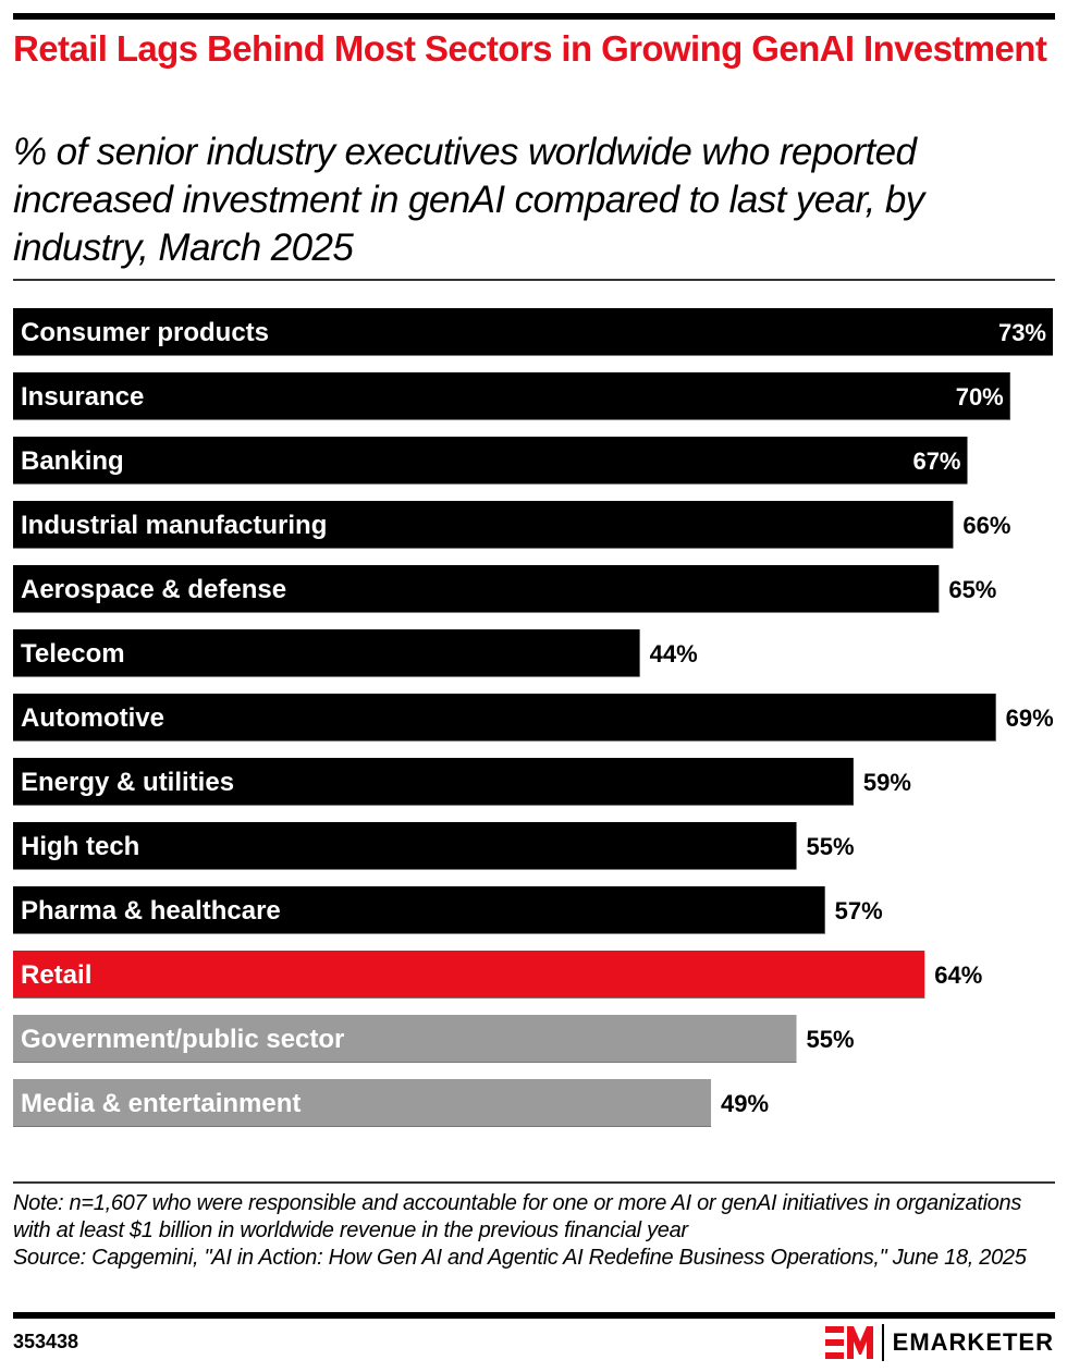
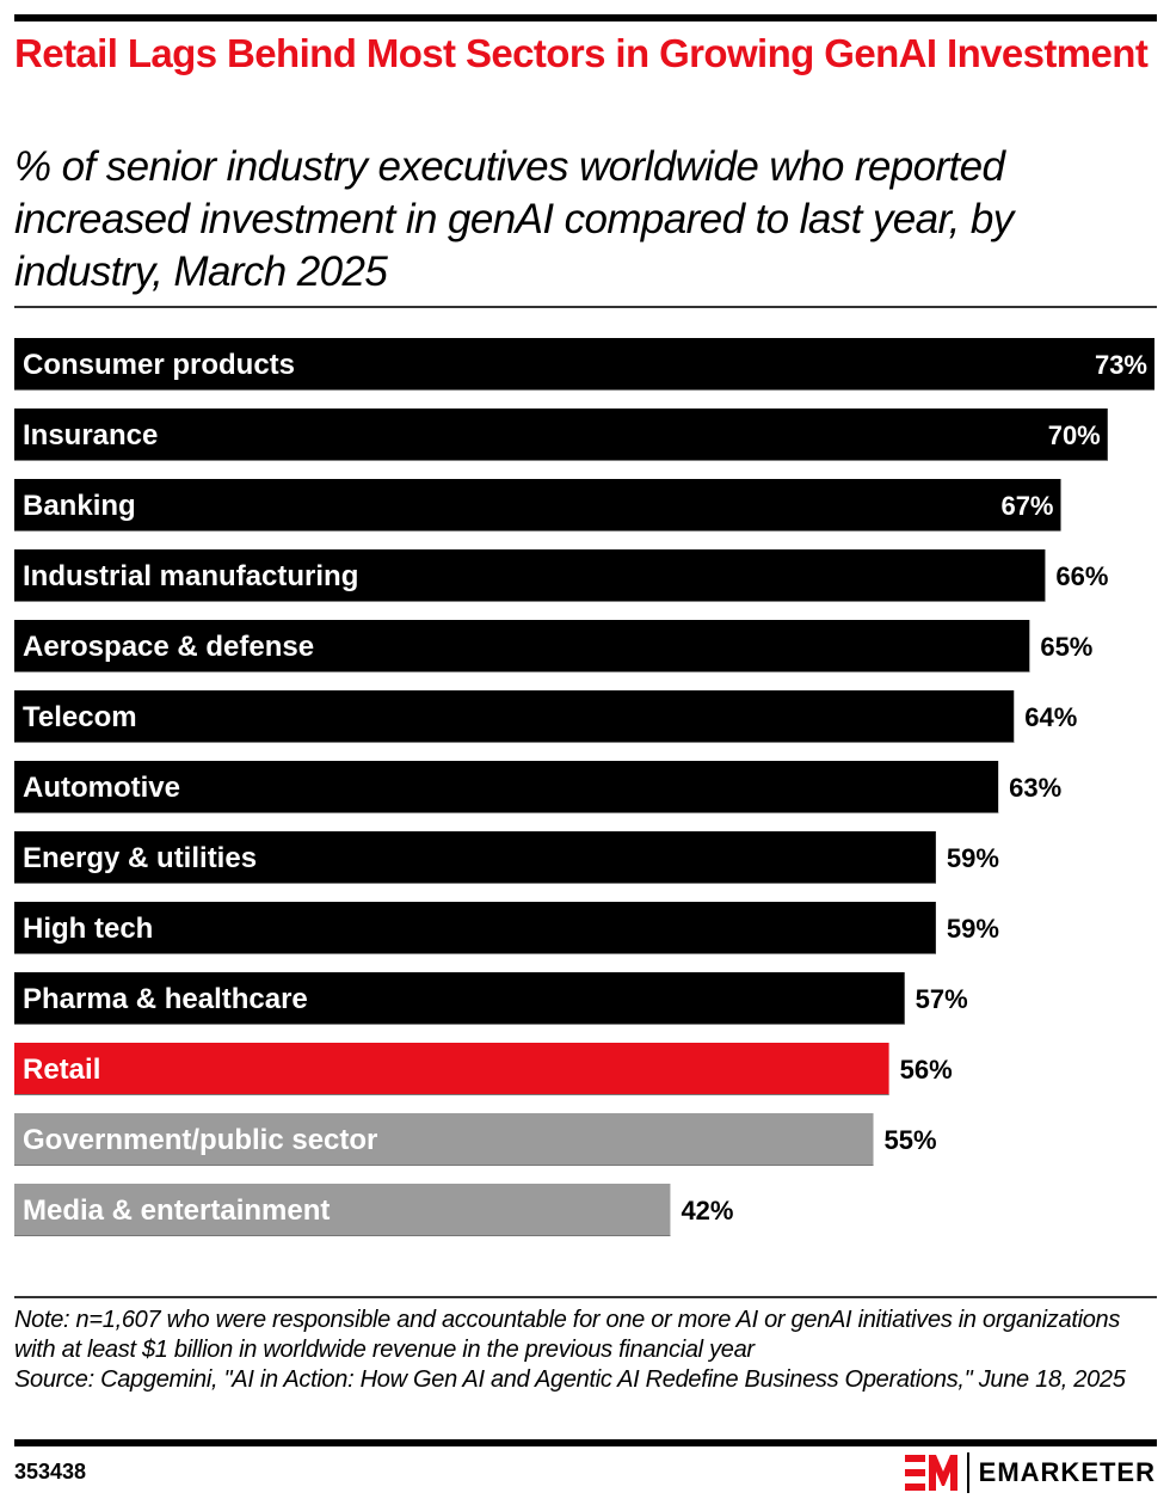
Telecom: 44% -> 64%
Automotive: 69% -> 63%
High tech: 55% -> 59%
Retail: 64% -> 56%
Media & entertainment: 49% -> 42%
